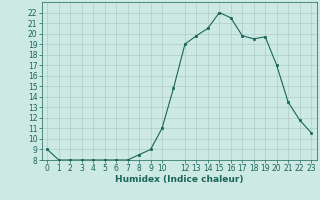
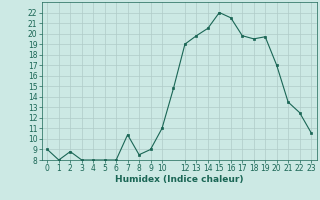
2: 8.0 -> 8.8
7: 8.0 -> 10.4
22: 11.8 -> 12.5
